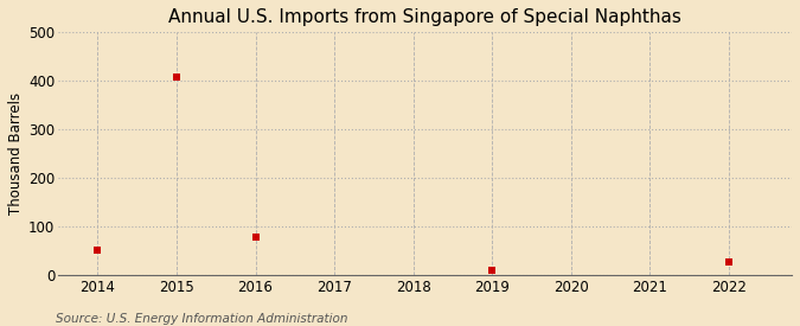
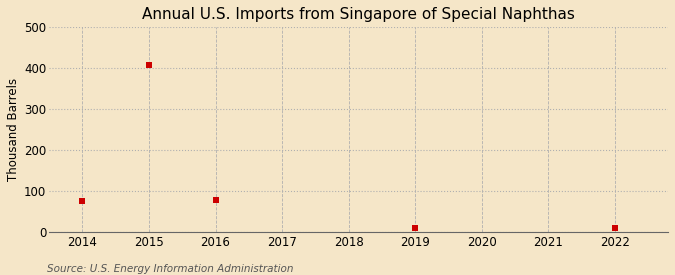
2014: 50 -> 75
2022: 25 -> 10
